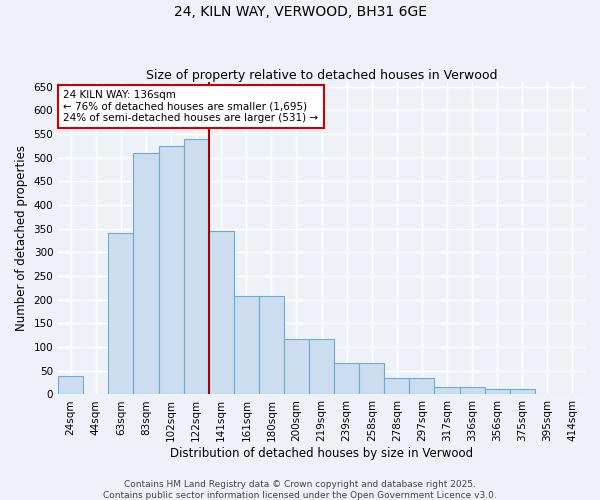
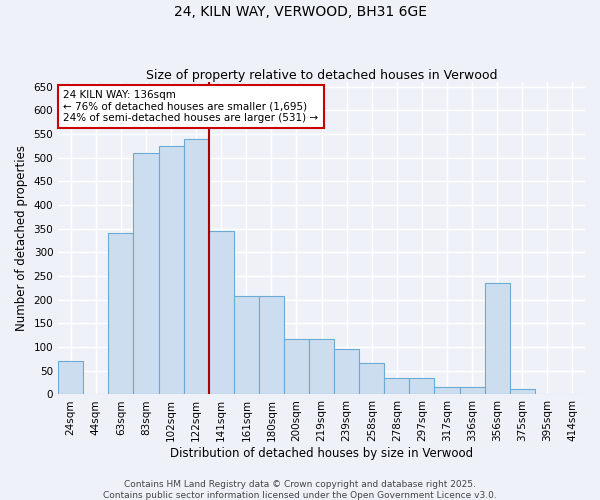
24sqm: 40 -> 70
239sqm: 67 -> 95
356sqm: 11 -> 235
